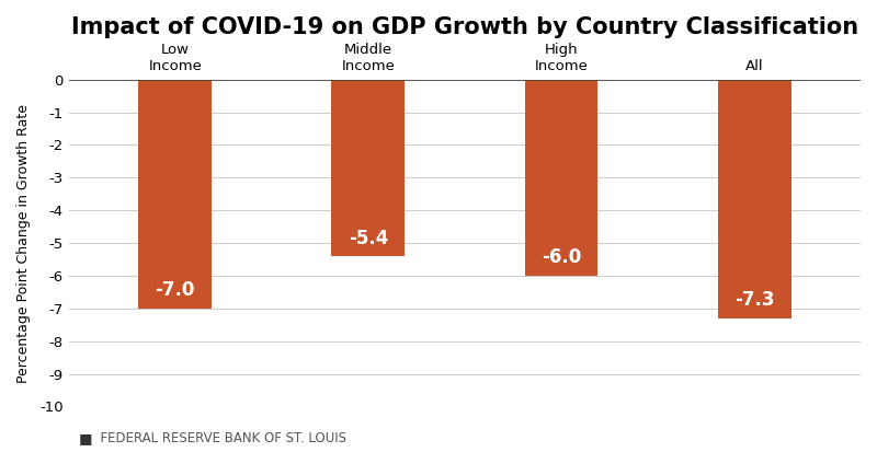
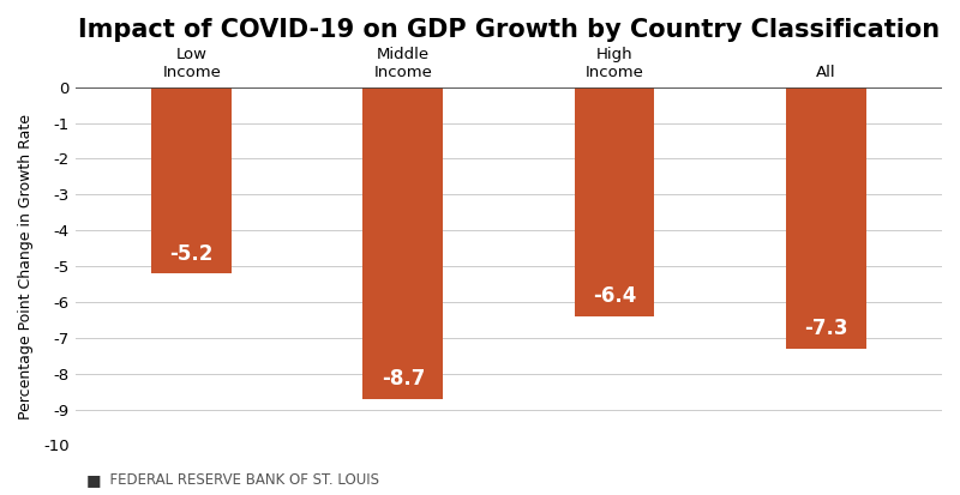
Low Income: -7.0 -> -5.2
Middle Income: -5.4 -> -8.7
High Income: -6.0 -> -6.4
